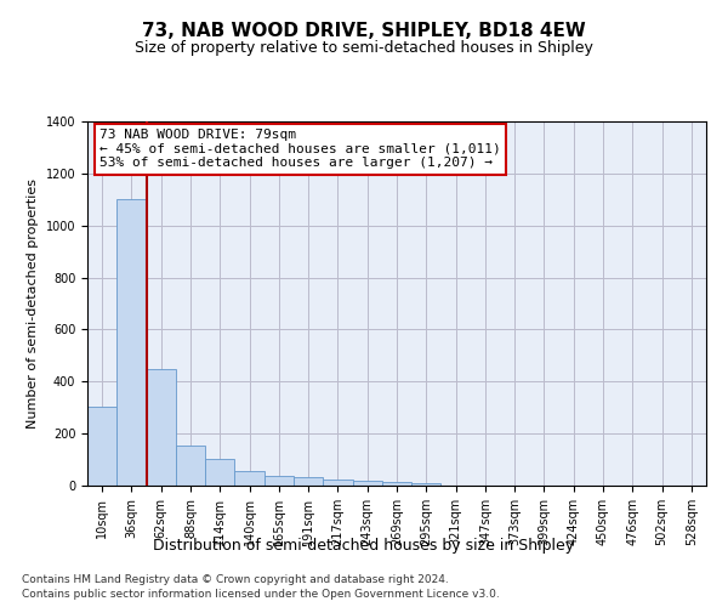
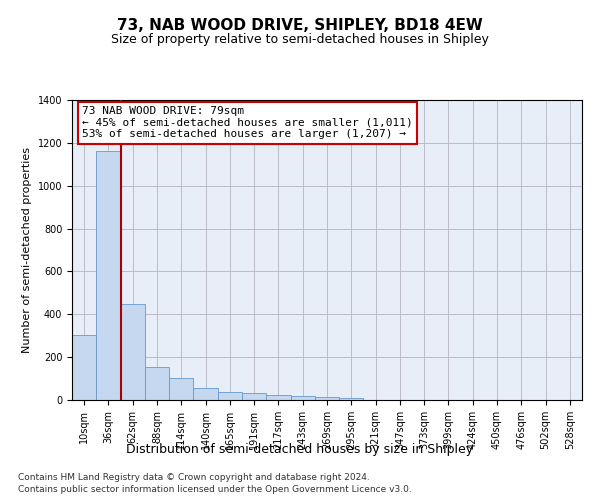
36sqm: 1100 -> 1160
